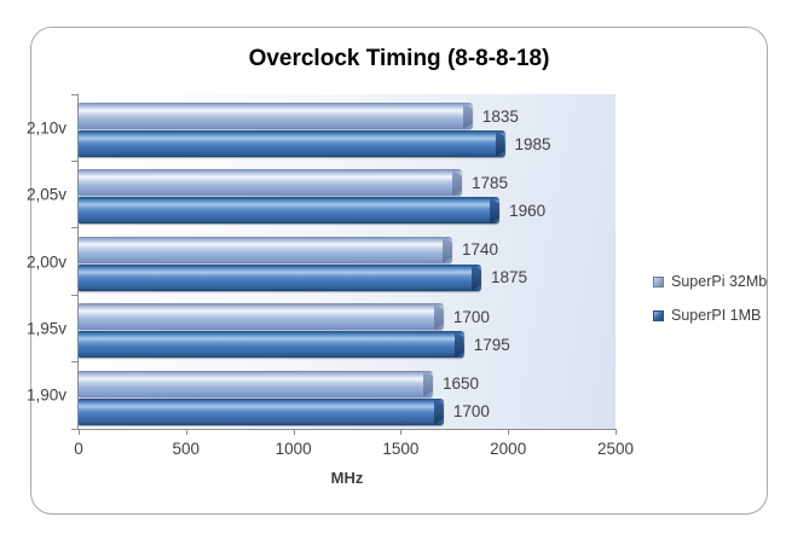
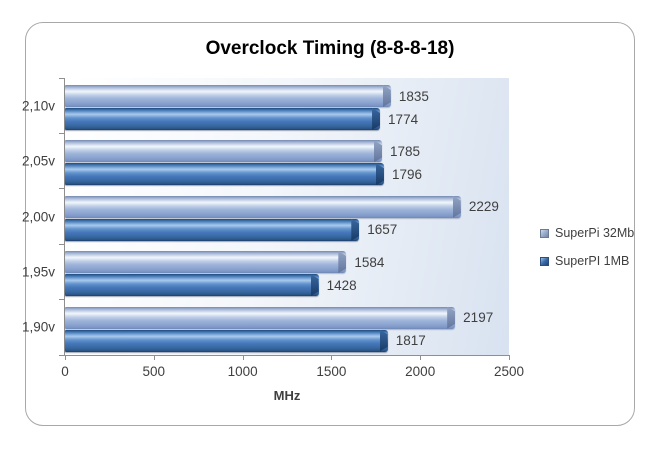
SuperPI 1MB/2,10v: 1985 -> 1774
SuperPI 1MB/2,05v: 1960 -> 1796
SuperPi 32Mb/2,00v: 1740 -> 2229
SuperPI 1MB/2,00v: 1875 -> 1657
SuperPi 32Mb/1,95v: 1700 -> 1584
SuperPI 1MB/1,95v: 1795 -> 1428
SuperPi 32Mb/1,90v: 1650 -> 2197
SuperPI 1MB/1,90v: 1700 -> 1817
